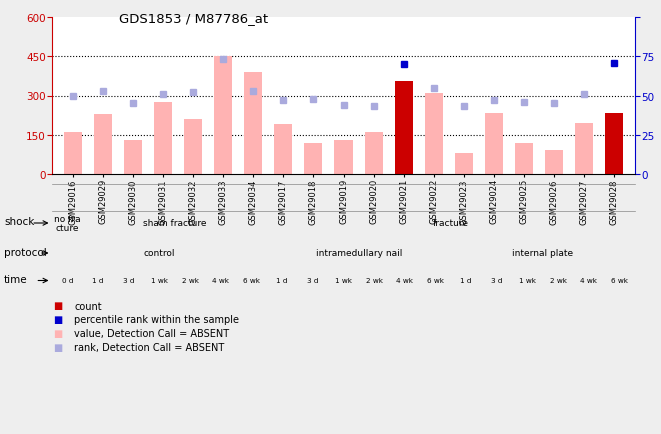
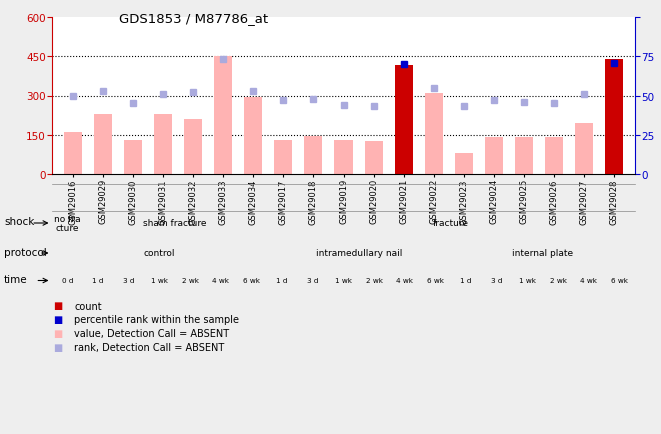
GSM29031: 275 -> 230
GSM29034: 390 -> 295
GSM29017: 190 -> 130
GSM29018: 120 -> 145
GSM29020: 160 -> 125
GSM29021: 355 -> 415
GSM29024: 235 -> 140
GSM29025: 120 -> 140
GSM29026: 90 -> 140
GSM29028: 235 -> 440
